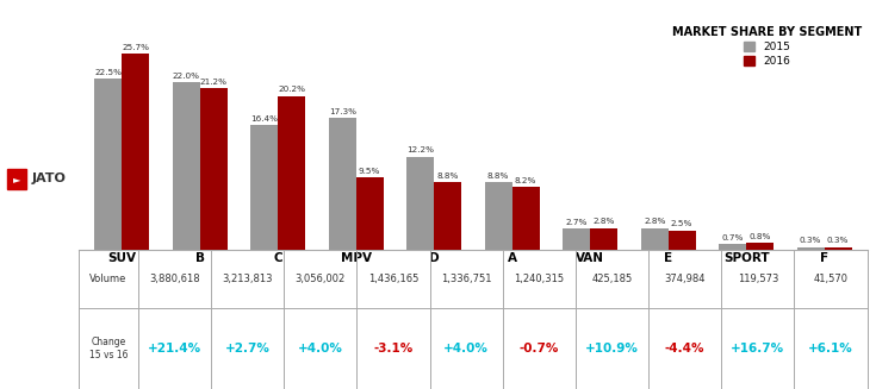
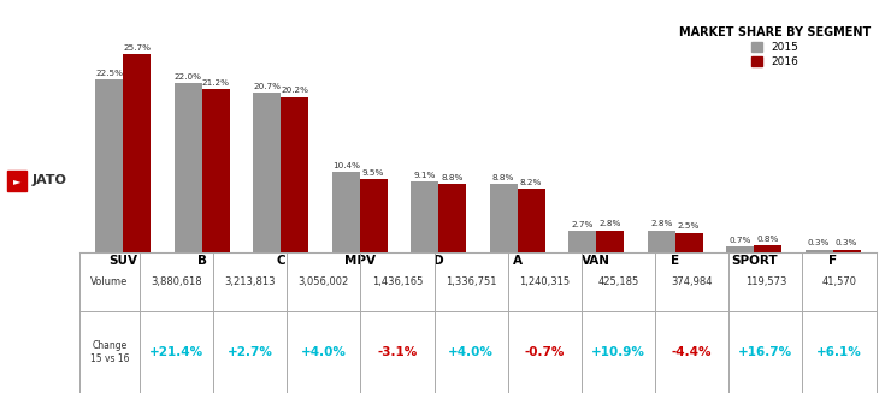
2015/C: 16.4% -> 20.7%
2015/MPV: 17.3% -> 10.4%
2015/D: 12.2% -> 9.1%
